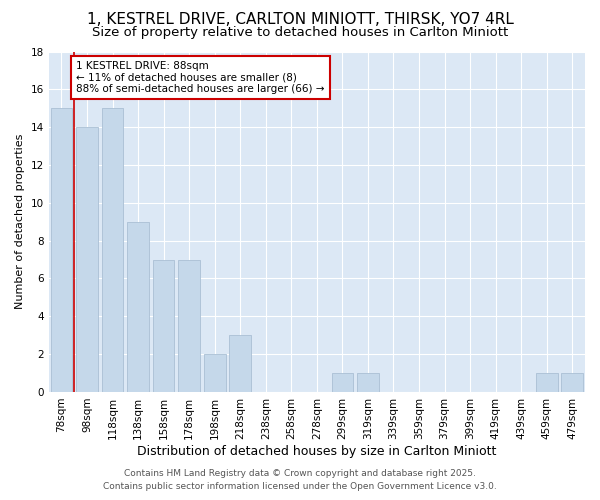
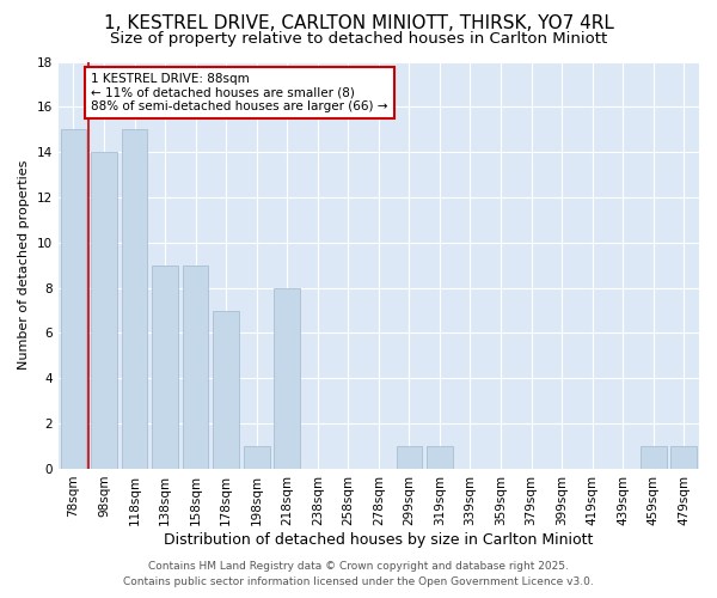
158sqm: 7 -> 9
198sqm: 2 -> 1
218sqm: 3 -> 8
